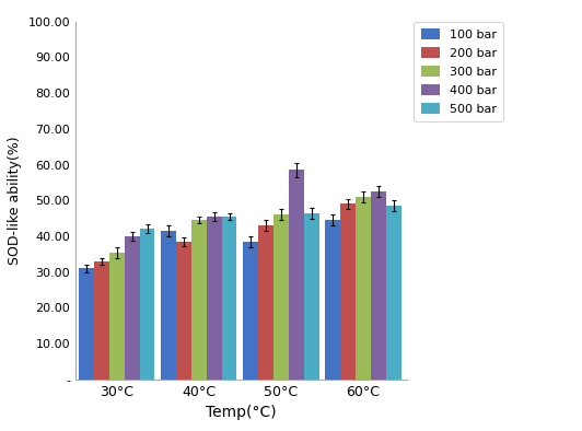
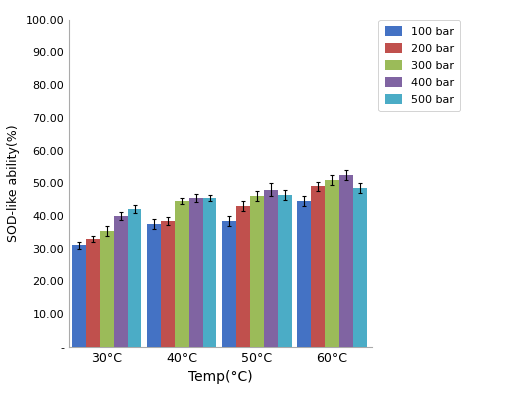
100 bar/40°C: 41.5 -> 37.5
400 bar/50°C: 58.5 -> 48.0
